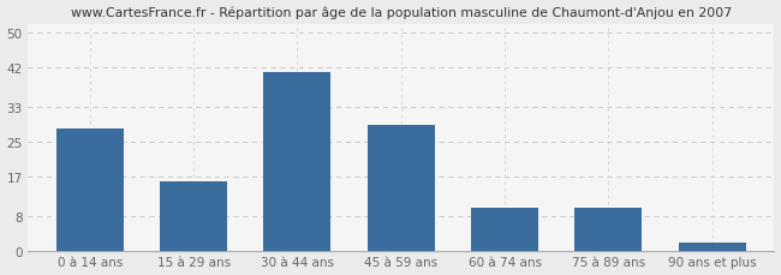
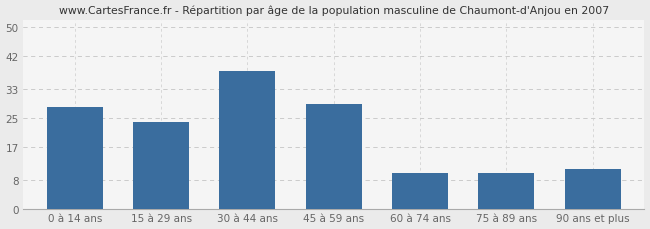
15 à 29 ans: 16 -> 24
30 à 44 ans: 41 -> 38
90 ans et plus: 2 -> 11
